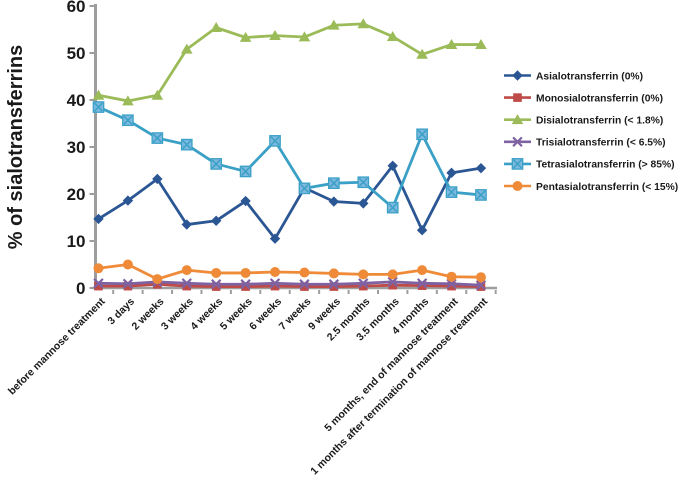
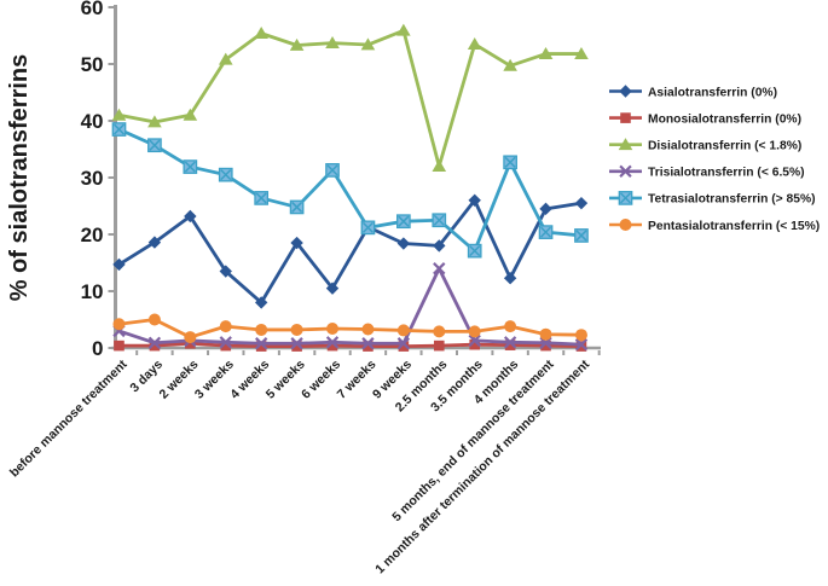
Trisialotransferrin (< 6.5%)/before mannose treatment: 1 -> 3
Asialotransferrin (0%)/4 weeks: 14 -> 8
Disialotransferrin (< 1.8%)/2.5 months: 56 -> 32
Trisialotransferrin (< 6.5%)/2.5 months: 1 -> 14
